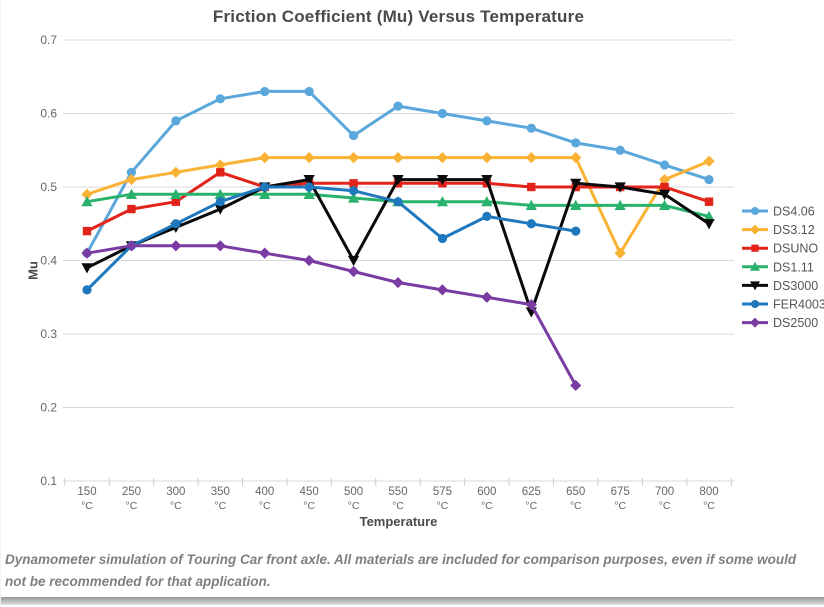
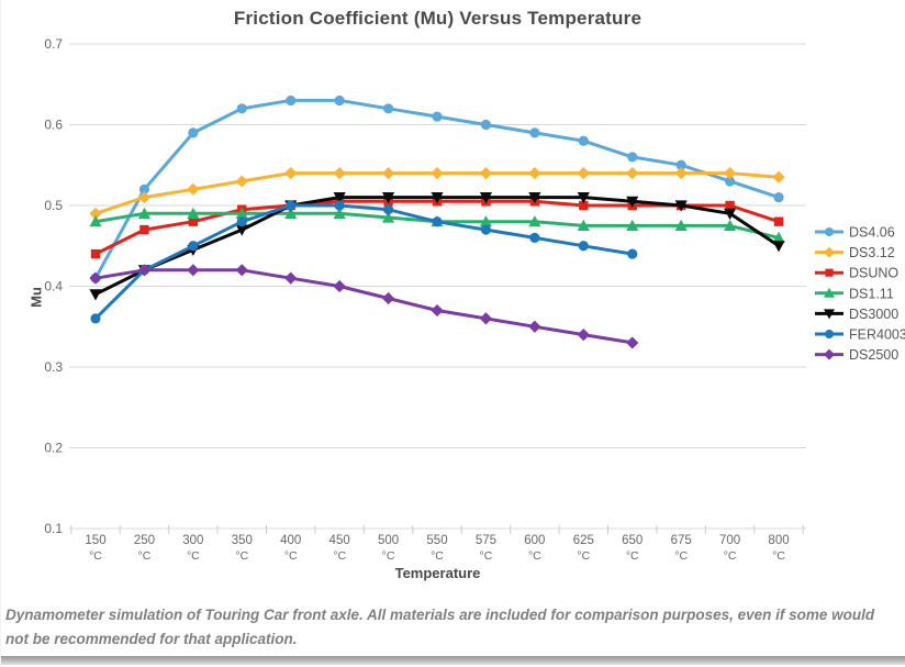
DSUNO/350: 0.52 -> 0.49
DS4.06/500: 0.57 -> 0.62
DS3000/500: 0.40 -> 0.51
FER4003/575: 0.43 -> 0.47
DS3000/625: 0.33 -> 0.51
DS2500/650: 0.23 -> 0.33
DS3.12/675: 0.41 -> 0.54
DS3.12/700: 0.51 -> 0.54
